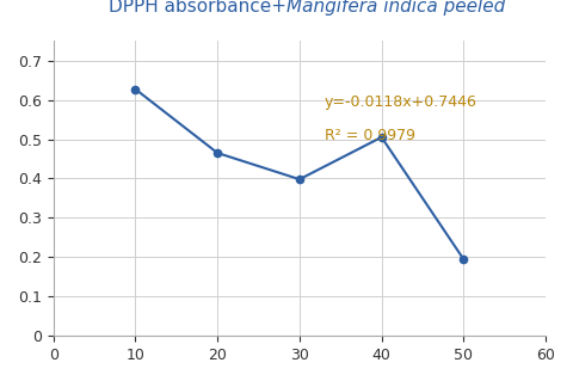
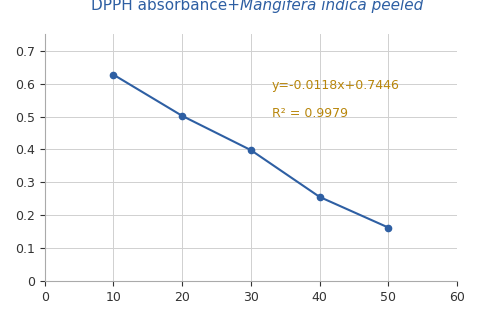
20: 0.465 -> 0.502
40: 0.505 -> 0.256
50: 0.195 -> 0.163
